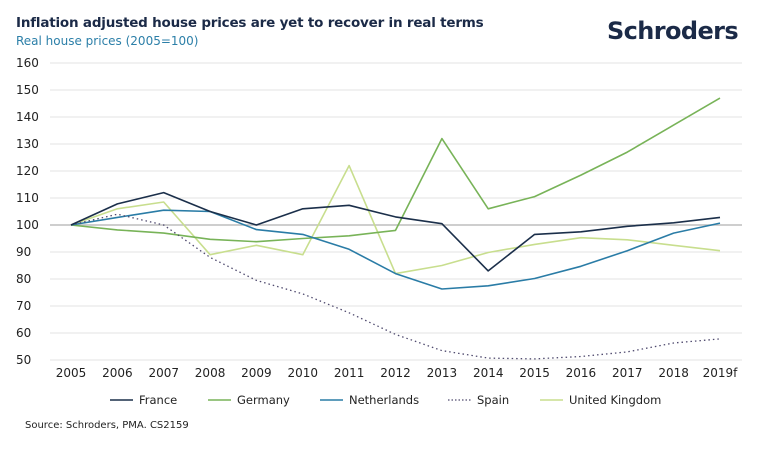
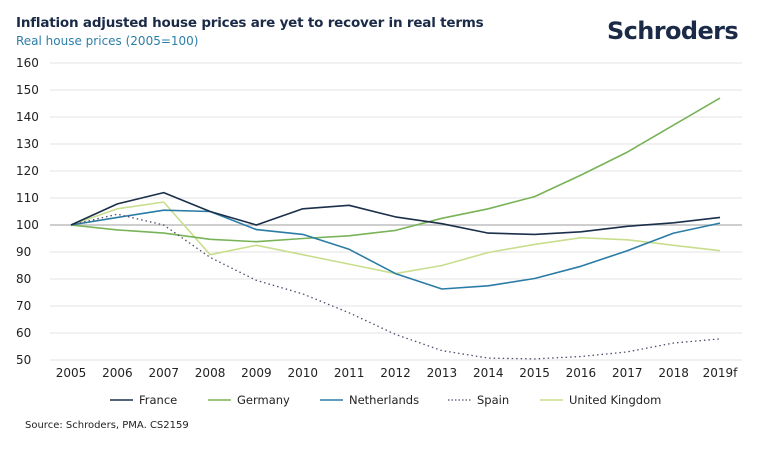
United Kingdom/2011: 122 -> 86
Germany/2013: 132 -> 102
France/2014: 83 -> 97
